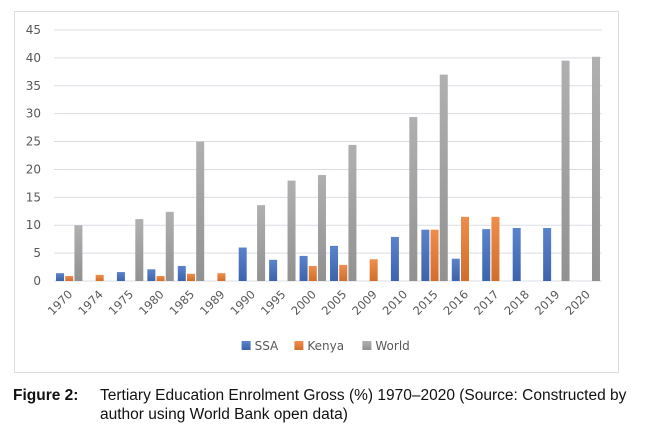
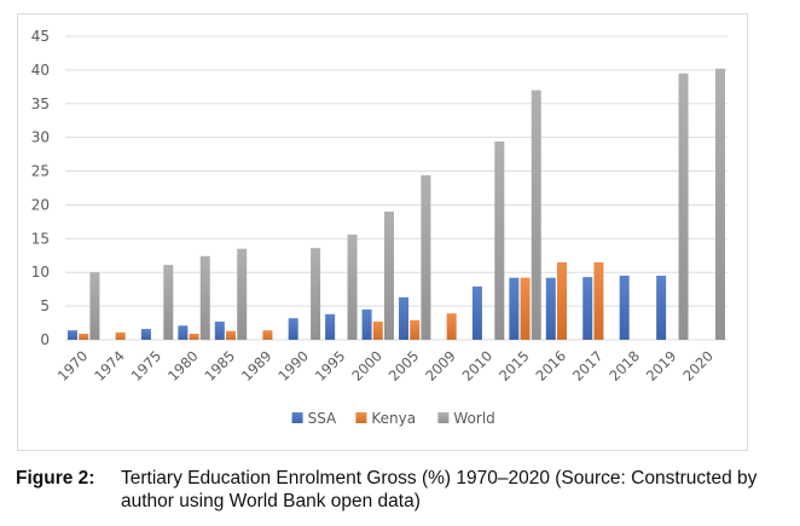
World/1985: 25 -> 14
SSA/1990: 6 -> 3
World/1995: 18 -> 16
SSA/2016: 4 -> 9
